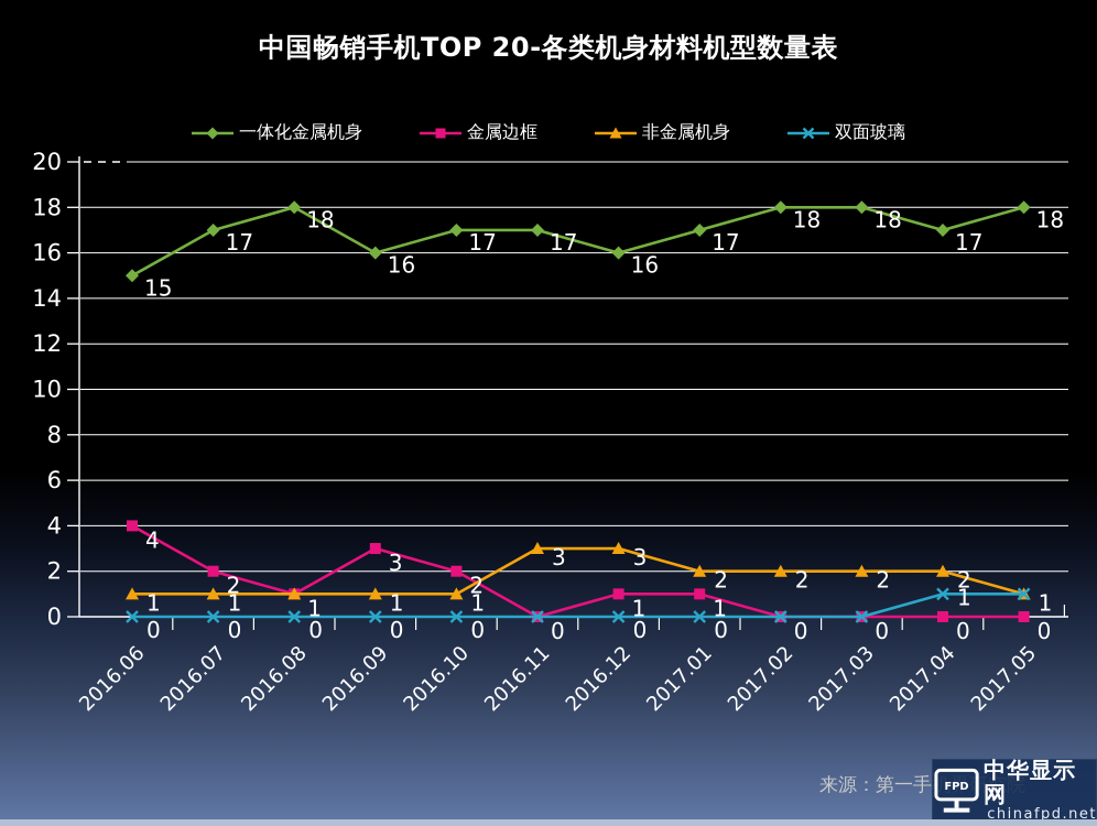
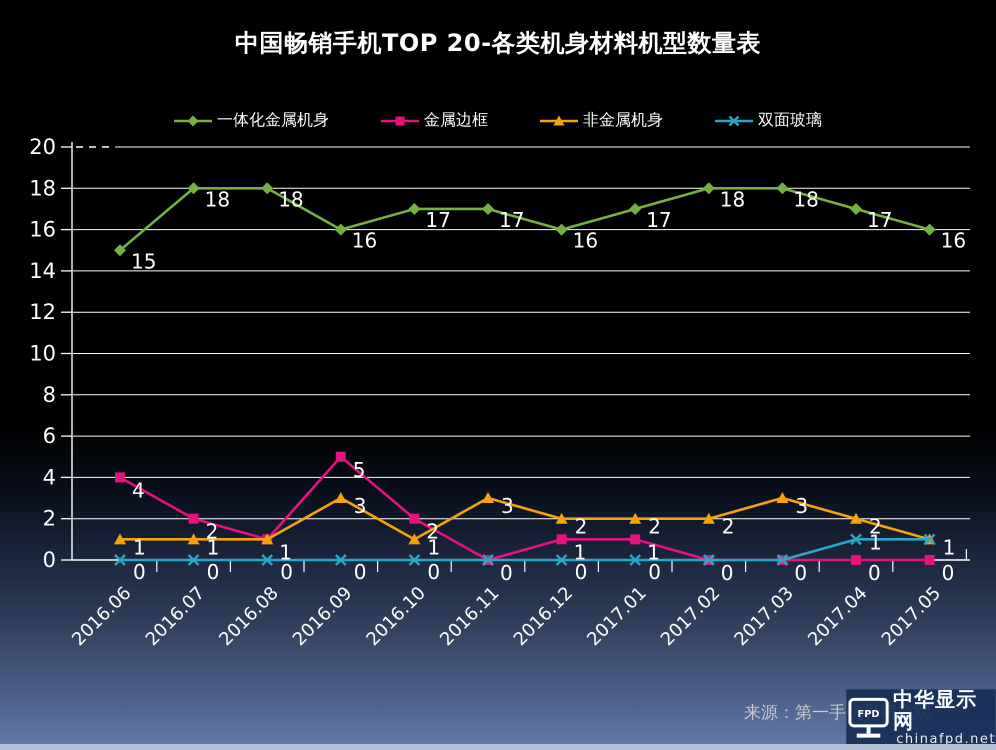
一体化金属机身/2016.07: 17 -> 18
金属边框/2016.09: 3 -> 5
非金属机身/2016.09: 1 -> 3
非金属机身/2016.12: 3 -> 2
非金属机身/2017.03: 2 -> 3
一体化金属机身/2017.05: 18 -> 16
